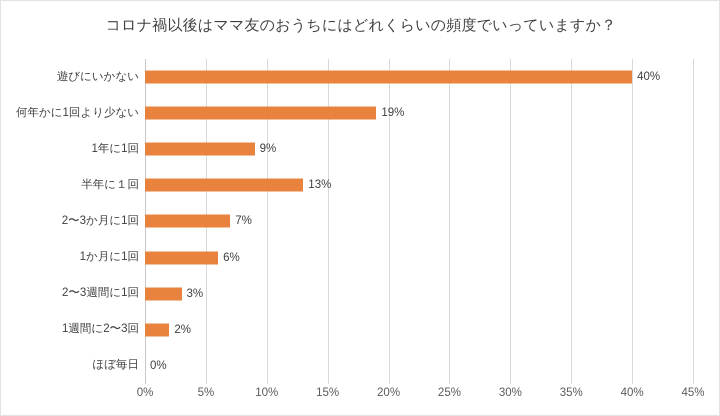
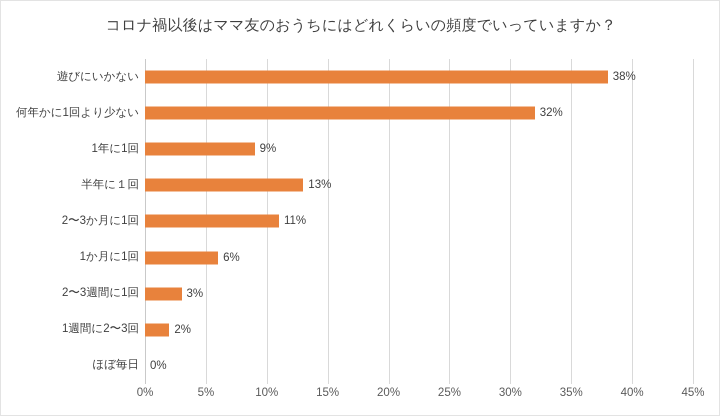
遊びにいかない: 40% -> 38%
何年かに1回より少ない: 19% -> 32%
2〜3か月に1回: 7% -> 11%
